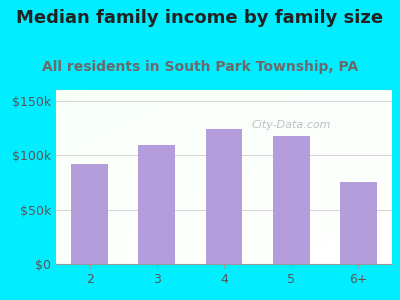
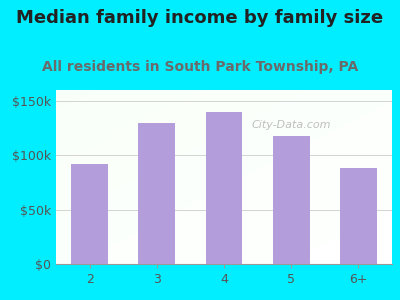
3: $109k -> $130k
4: $124k -> $140k
6+: $75k -> $88k
